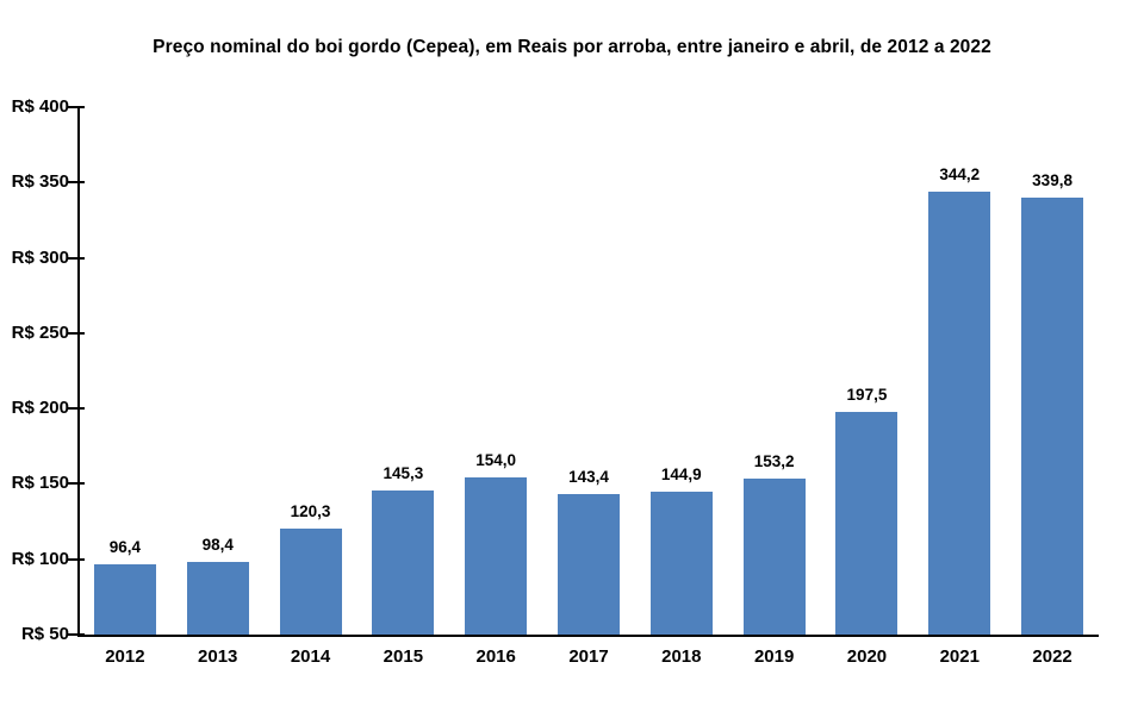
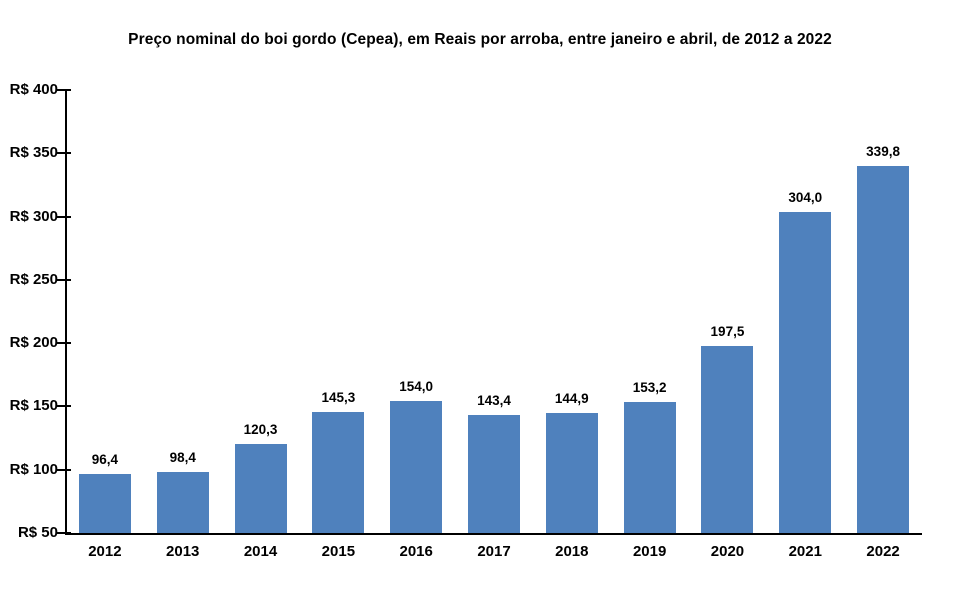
2021: 344,2 -> 304,0
